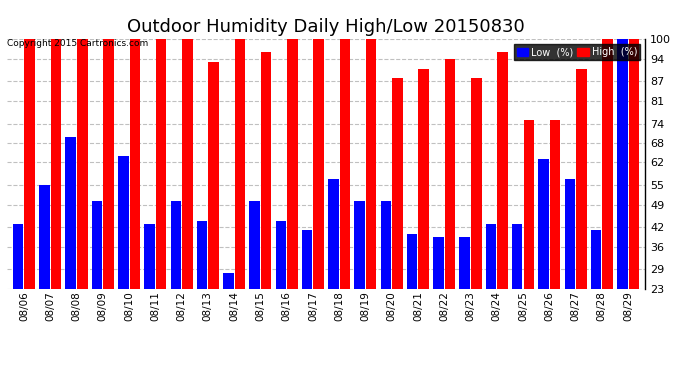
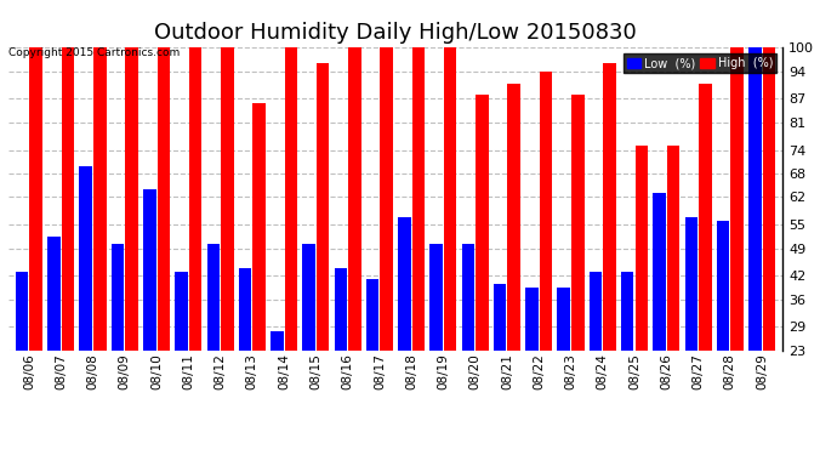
Low (%)/08/07: 55 -> 52
High (%)/08/13: 93 -> 86
Low (%)/08/28: 41 -> 56
